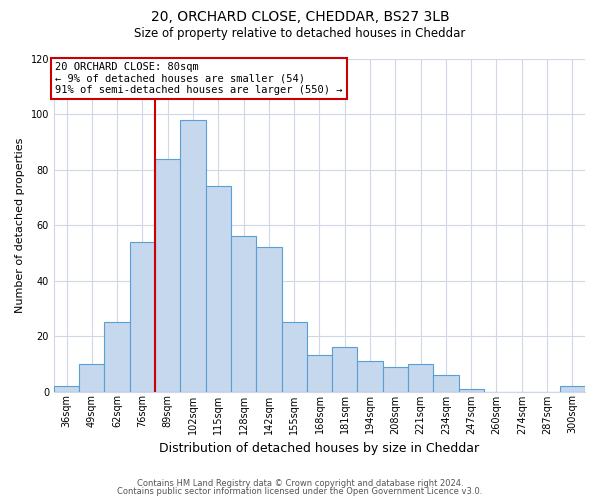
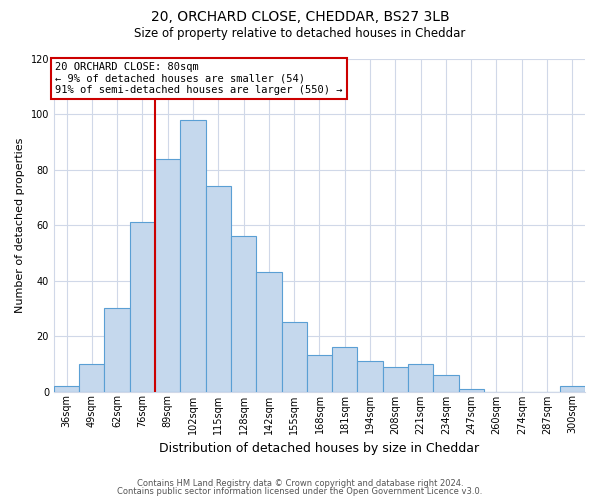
62sqm: 25 -> 30
76sqm: 54 -> 61
142sqm: 52 -> 43
